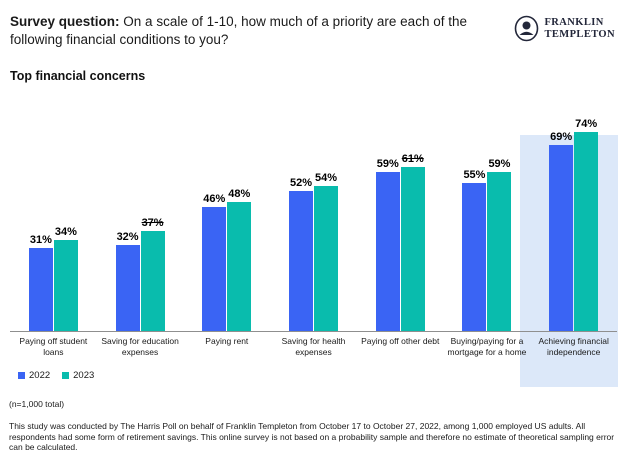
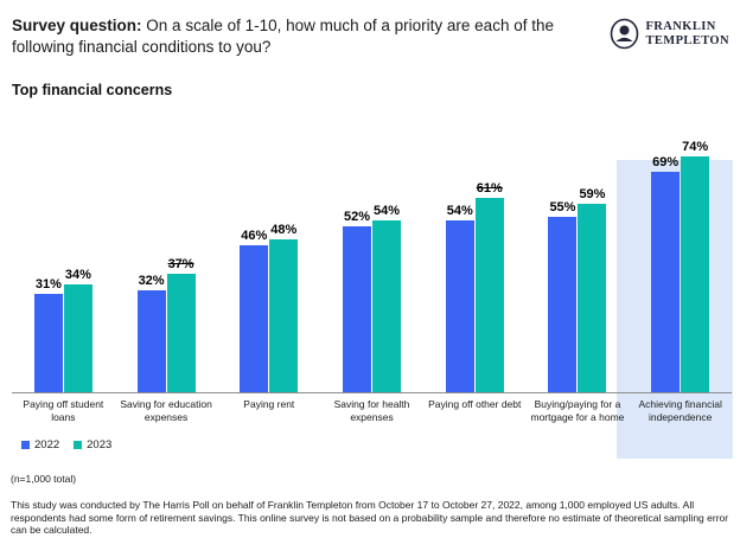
2022/Paying off other debt: 59% -> 54%
